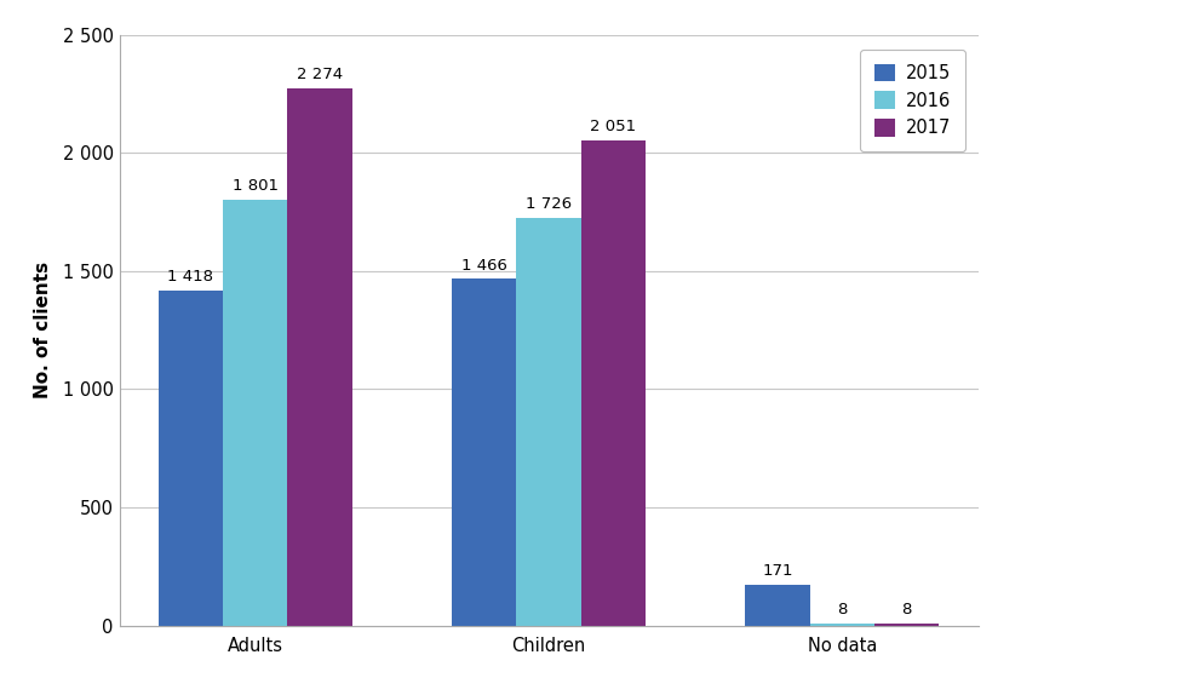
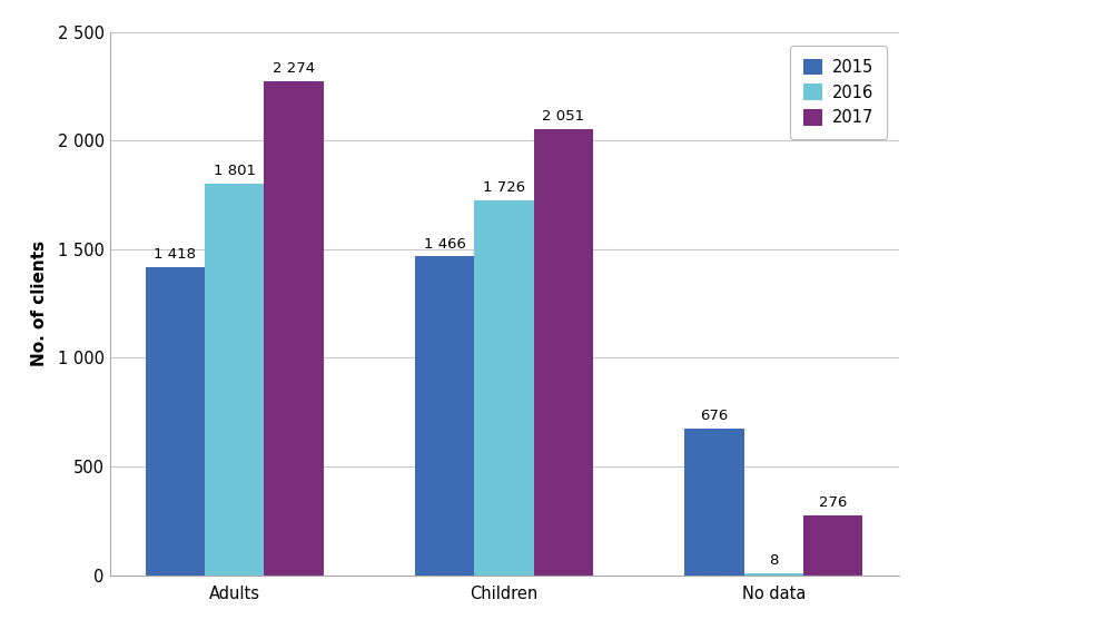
2015/No data: 171 -> 676
2017/No data: 8 -> 276
